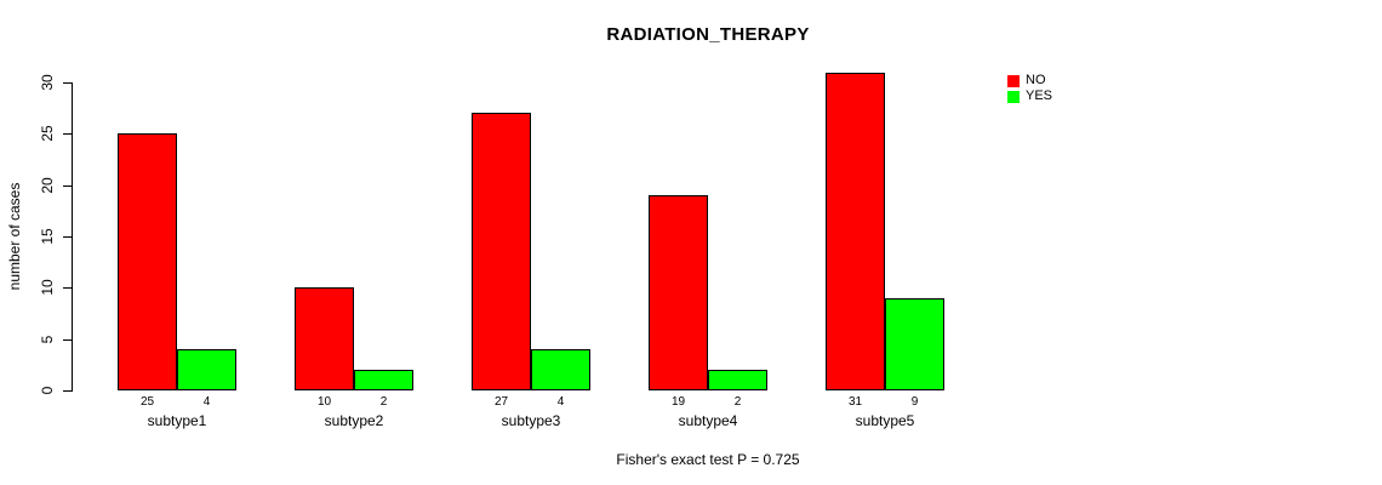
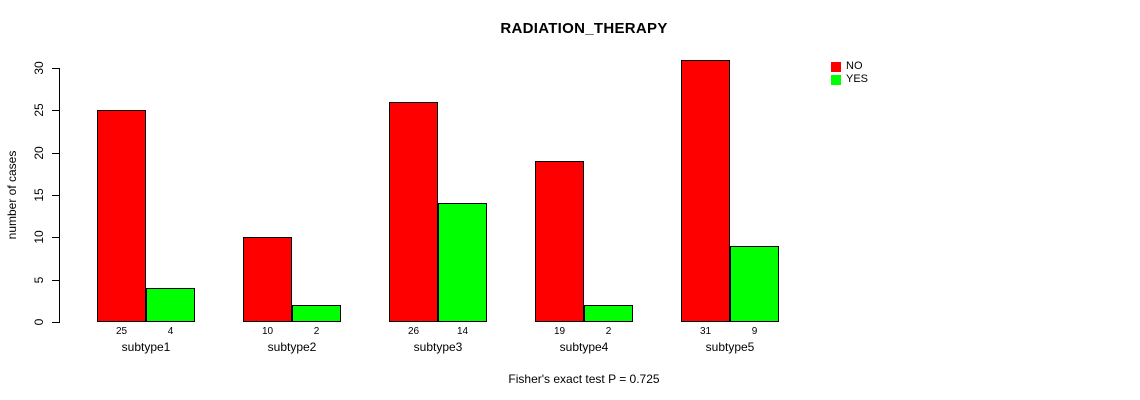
NO/subtype3: 27 -> 26
YES/subtype3: 4 -> 14
